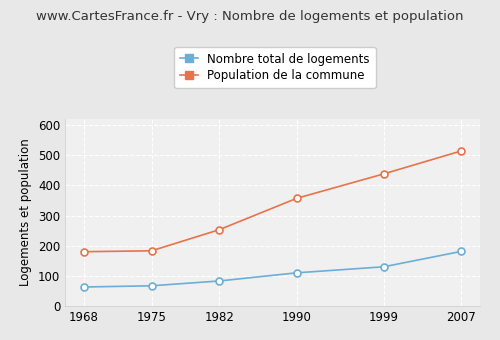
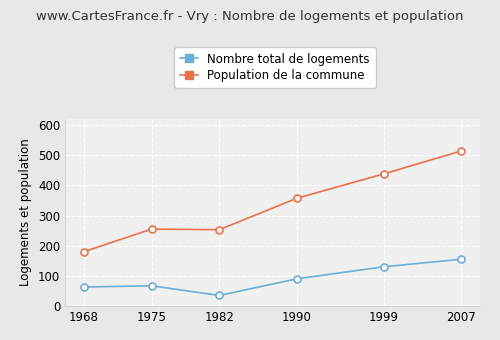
Population de la commune/1975: 183 -> 255
Nombre total de logements/1982: 83 -> 35
Nombre total de logements/1990: 110 -> 90
Nombre total de logements/2007: 181 -> 155
